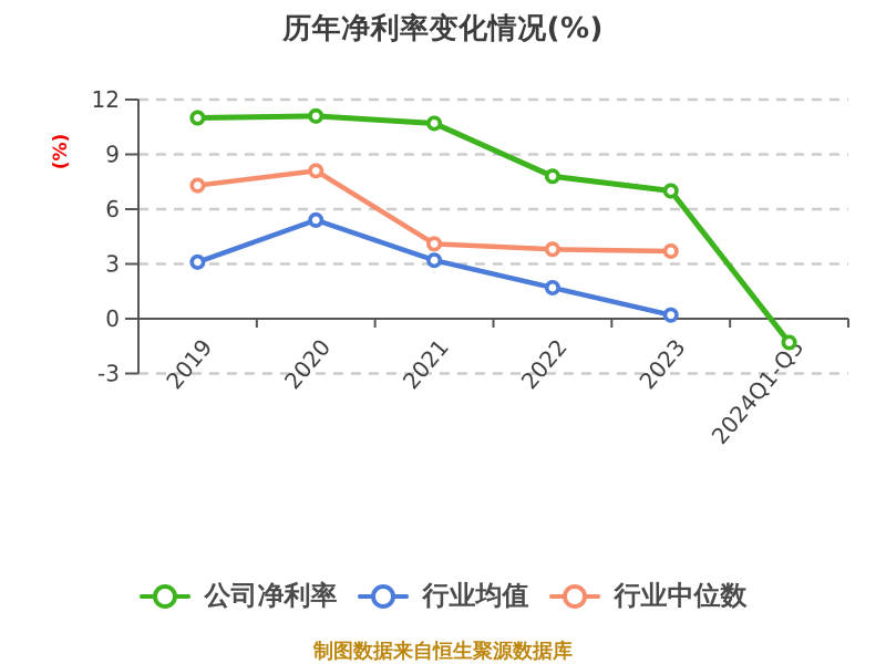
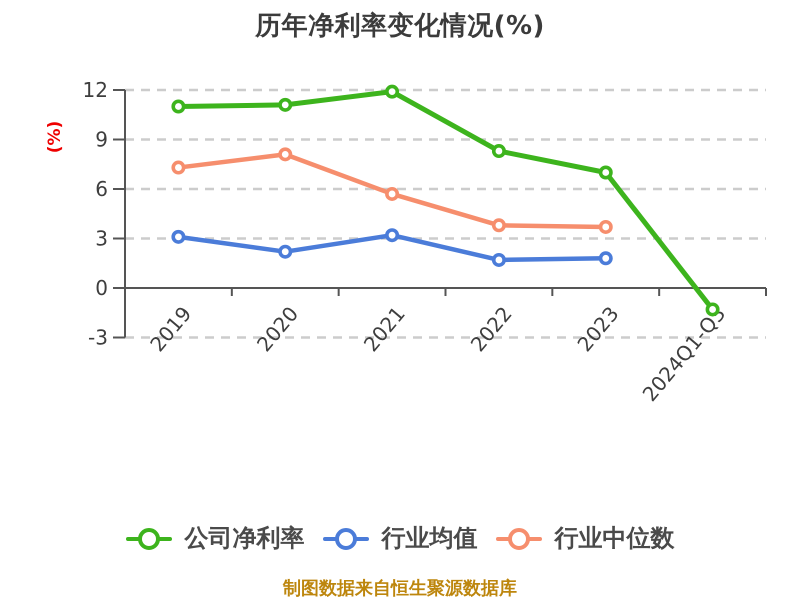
行业均值/2020: 5.4 -> 2.2
公司净利率/2021: 10.7 -> 11.9
行业中位数/2021: 4.1 -> 5.7
公司净利率/2022: 7.8 -> 8.3
行业均值/2023: 0.2 -> 1.8
